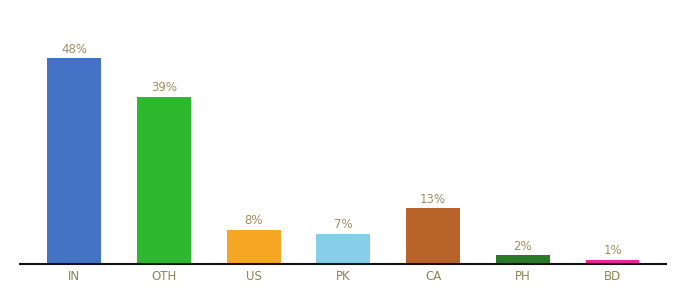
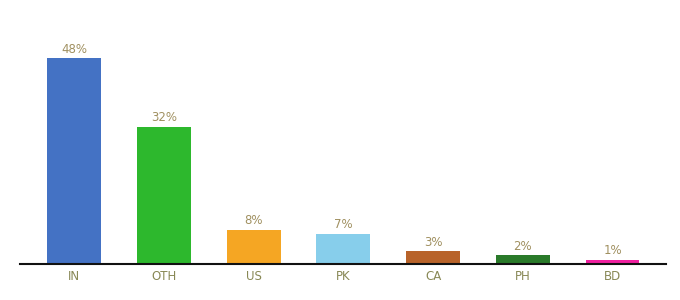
OTH: 39% -> 32%
CA: 13% -> 3%
